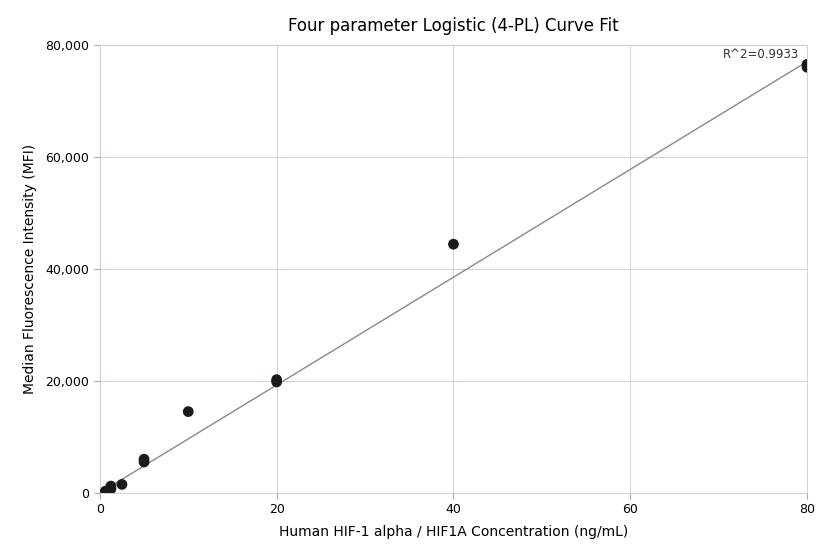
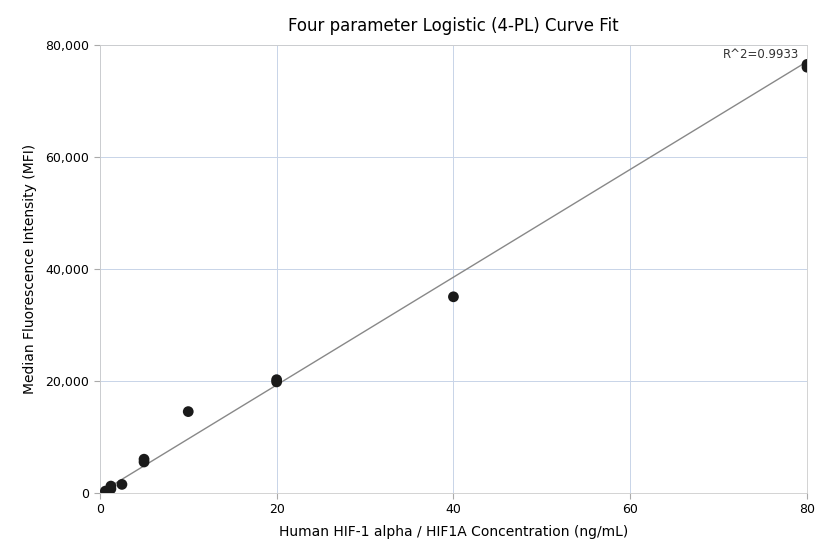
40: 44,400 -> 35,000
